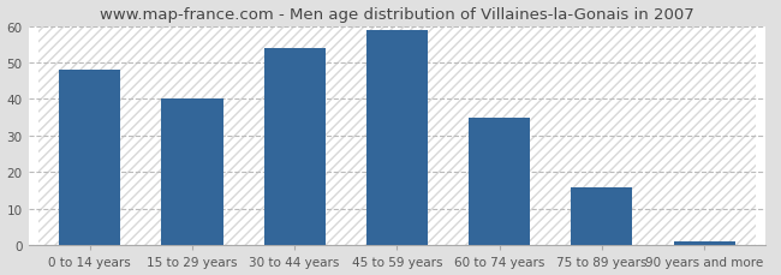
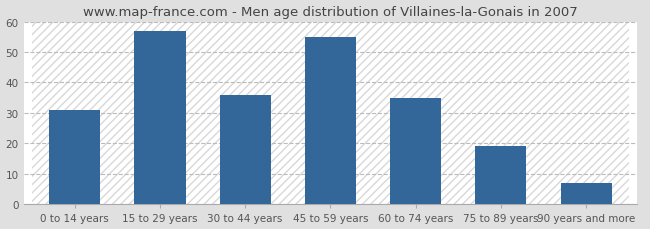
0 to 14 years: 48 -> 31
15 to 29 years: 40 -> 57
30 to 44 years: 54 -> 36
45 to 59 years: 59 -> 55
75 to 89 years: 16 -> 19
90 years and more: 1 -> 7
